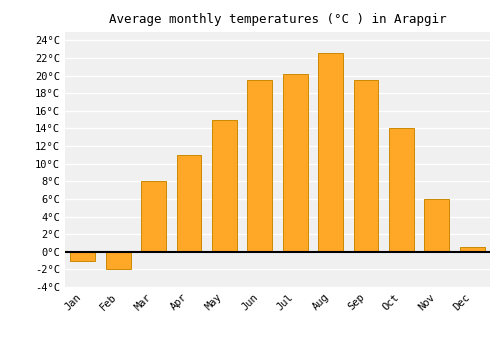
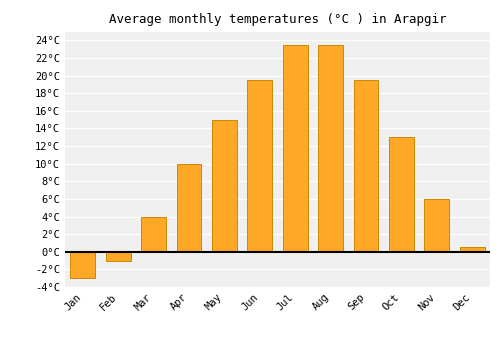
Jan: -1.0°C -> -3.0°C
Feb: -2.0°C -> -1.0°C
Mar: 8.0°C -> 4.0°C
Apr: 11.0°C -> 10.0°C
Jul: 20.2°C -> 23.5°C
Aug: 22.6°C -> 23.5°C
Oct: 14.0°C -> 13.0°C
